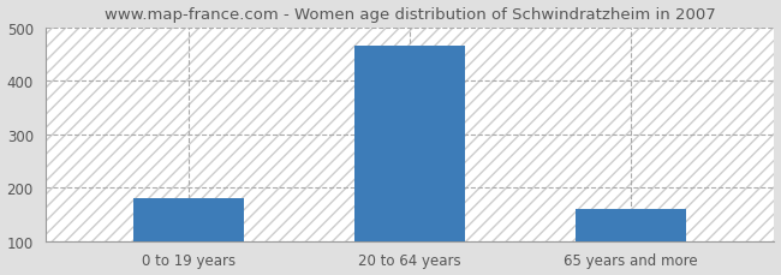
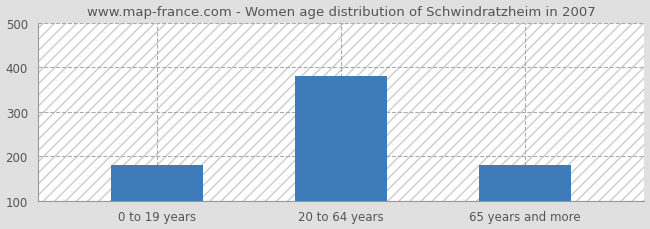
20 to 64 years: 465 -> 380
65 years and more: 160 -> 180
